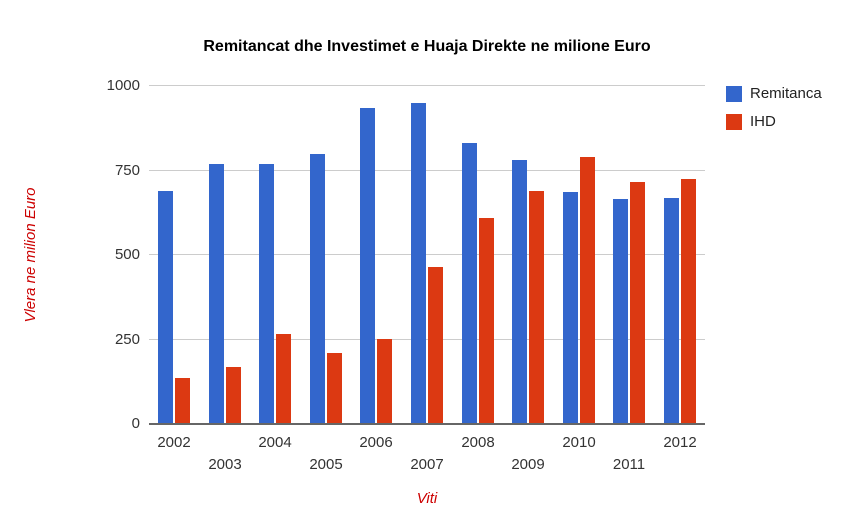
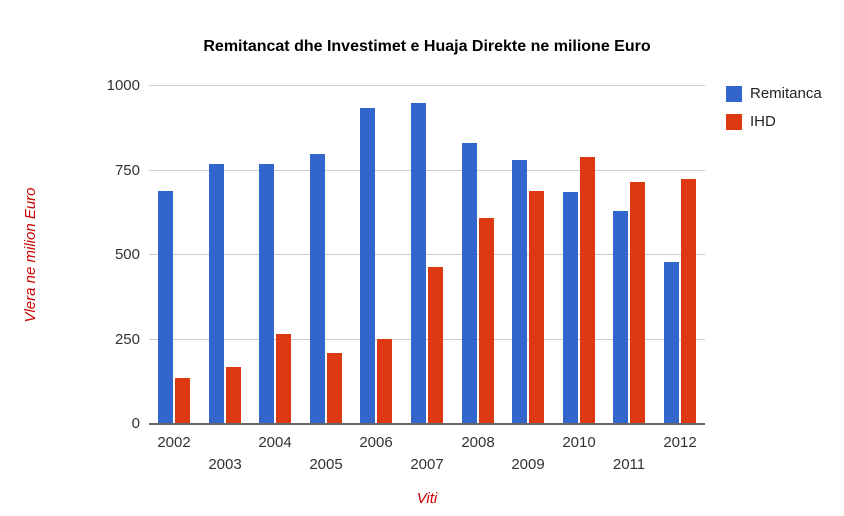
Remitanca/2011: 660 -> 630
Remitanca/2012: 670 -> 480
